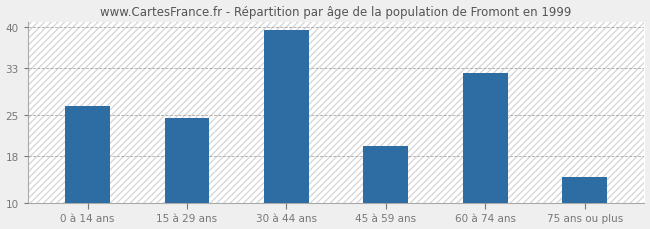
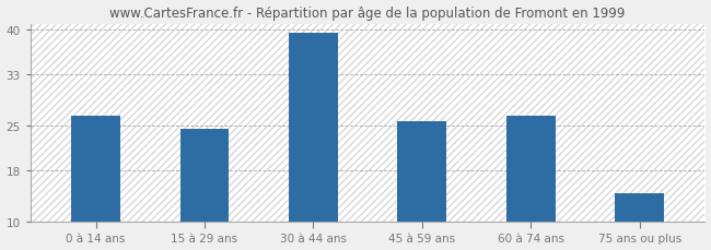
45 à 59 ans: 19.8 -> 25.8
60 à 74 ans: 32.2 -> 26.5
